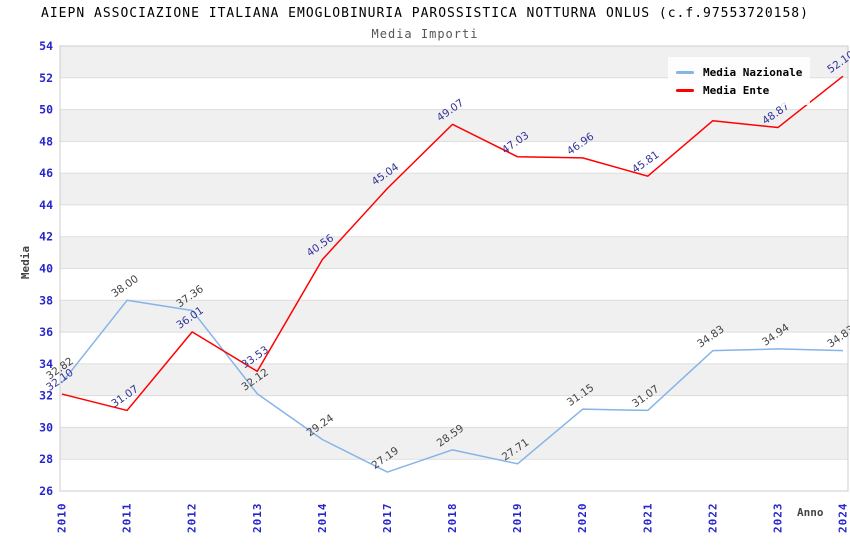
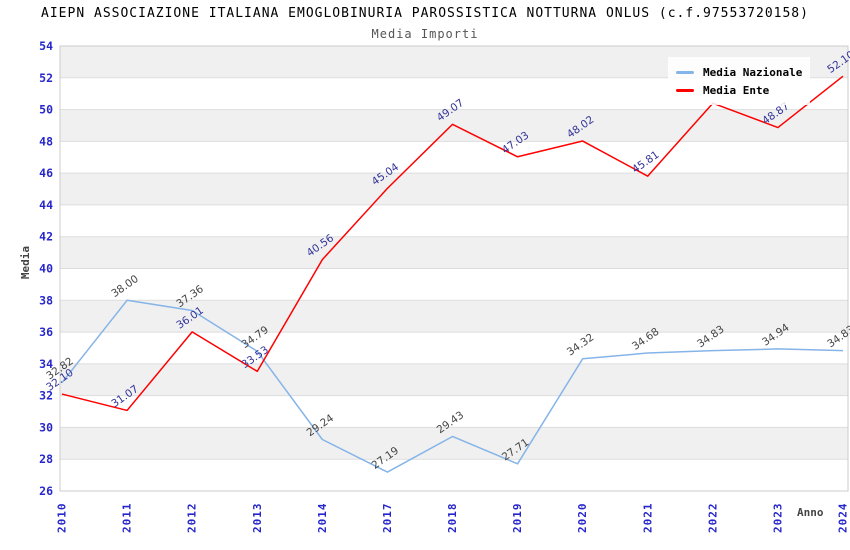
Media Nazionale/2013: 32.12 -> 34.79
Media Nazionale/2018: 28.59 -> 29.43
Media Nazionale/2020: 31.15 -> 34.32
Media Ente/2020: 46.96 -> 48.02
Media Nazionale/2021: 31.07 -> 34.68
Media Ente/2022: 49.3 -> 50.4
